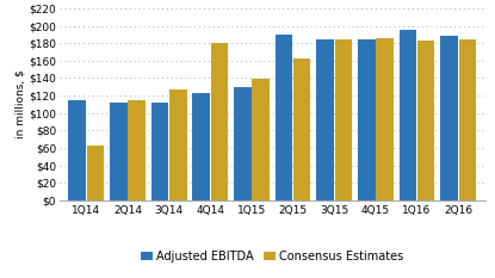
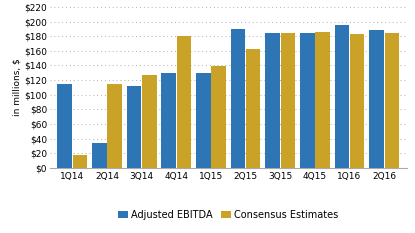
Consensus Estimates/1Q14: $63 -> $18
Adjusted EBITDA/2Q14: $112 -> $34
Adjusted EBITDA/4Q14: $123 -> $130
